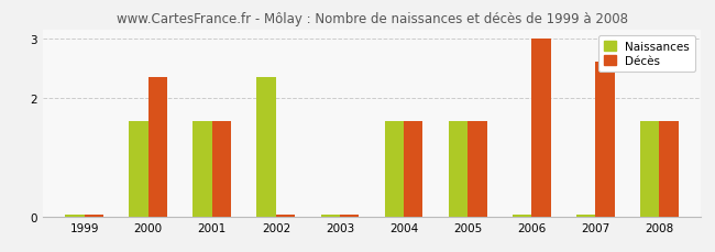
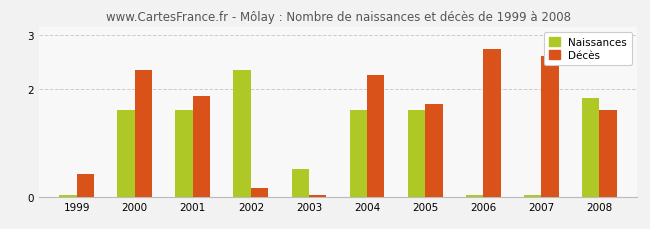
Décès/1999: 0.04 -> 0.42
Décès/2001: 1.60 -> 1.86
Décès/2002: 0.04 -> 0.16
Naissances/2003: 0.04 -> 0.52
Décès/2004: 1.60 -> 2.26
Décès/2005: 1.60 -> 1.72
Décès/2006: 3.00 -> 2.74
Naissances/2008: 1.60 -> 1.82
